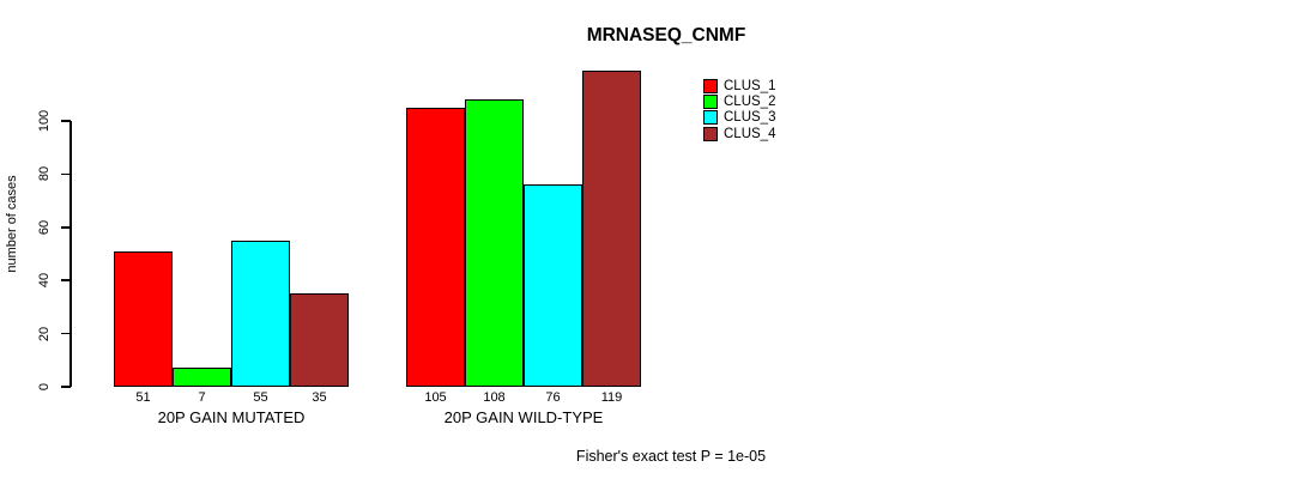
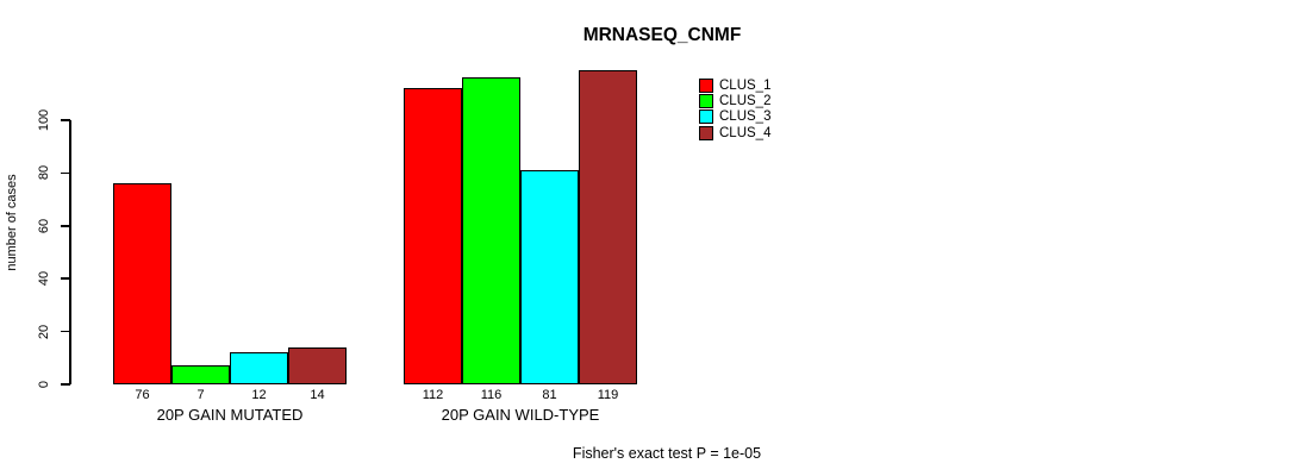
CLUS_1/20P GAIN MUTATED: 51 -> 76
CLUS_3/20P GAIN MUTATED: 55 -> 12
CLUS_4/20P GAIN MUTATED: 35 -> 14
CLUS_1/20P GAIN WILD-TYPE: 105 -> 112
CLUS_2/20P GAIN WILD-TYPE: 108 -> 116
CLUS_3/20P GAIN WILD-TYPE: 76 -> 81
